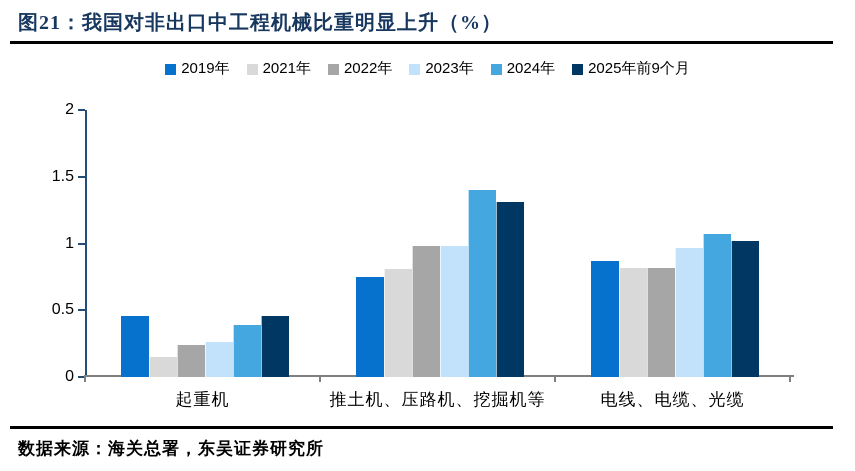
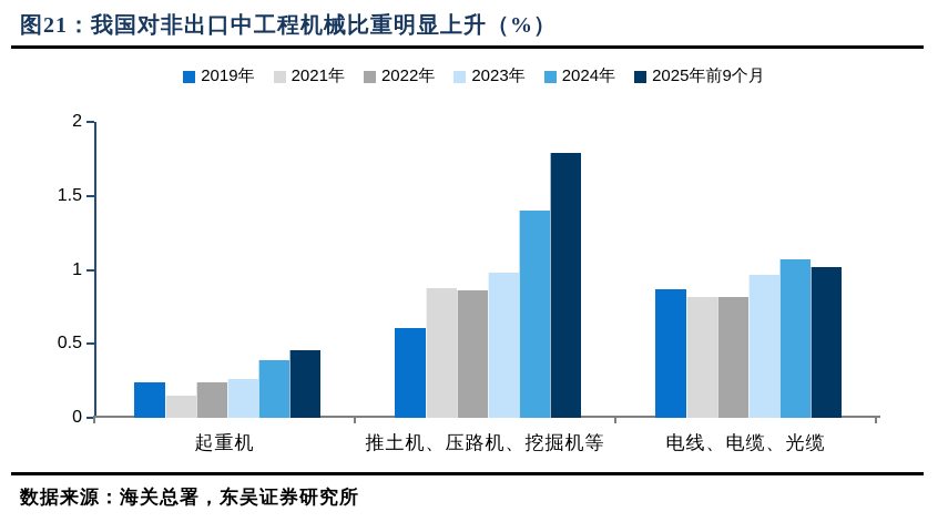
2019年/起重机: 0.46 -> 0.24
2019年/推土机、压路机、挖掘机等: 0.75 -> 0.61
2021年/推土机、压路机、挖掘机等: 0.81 -> 0.88
2022年/推土机、压路机、挖掘机等: 0.98 -> 0.86
2025年前9个月/推土机、压路机、挖掘机等: 1.31 -> 1.79
